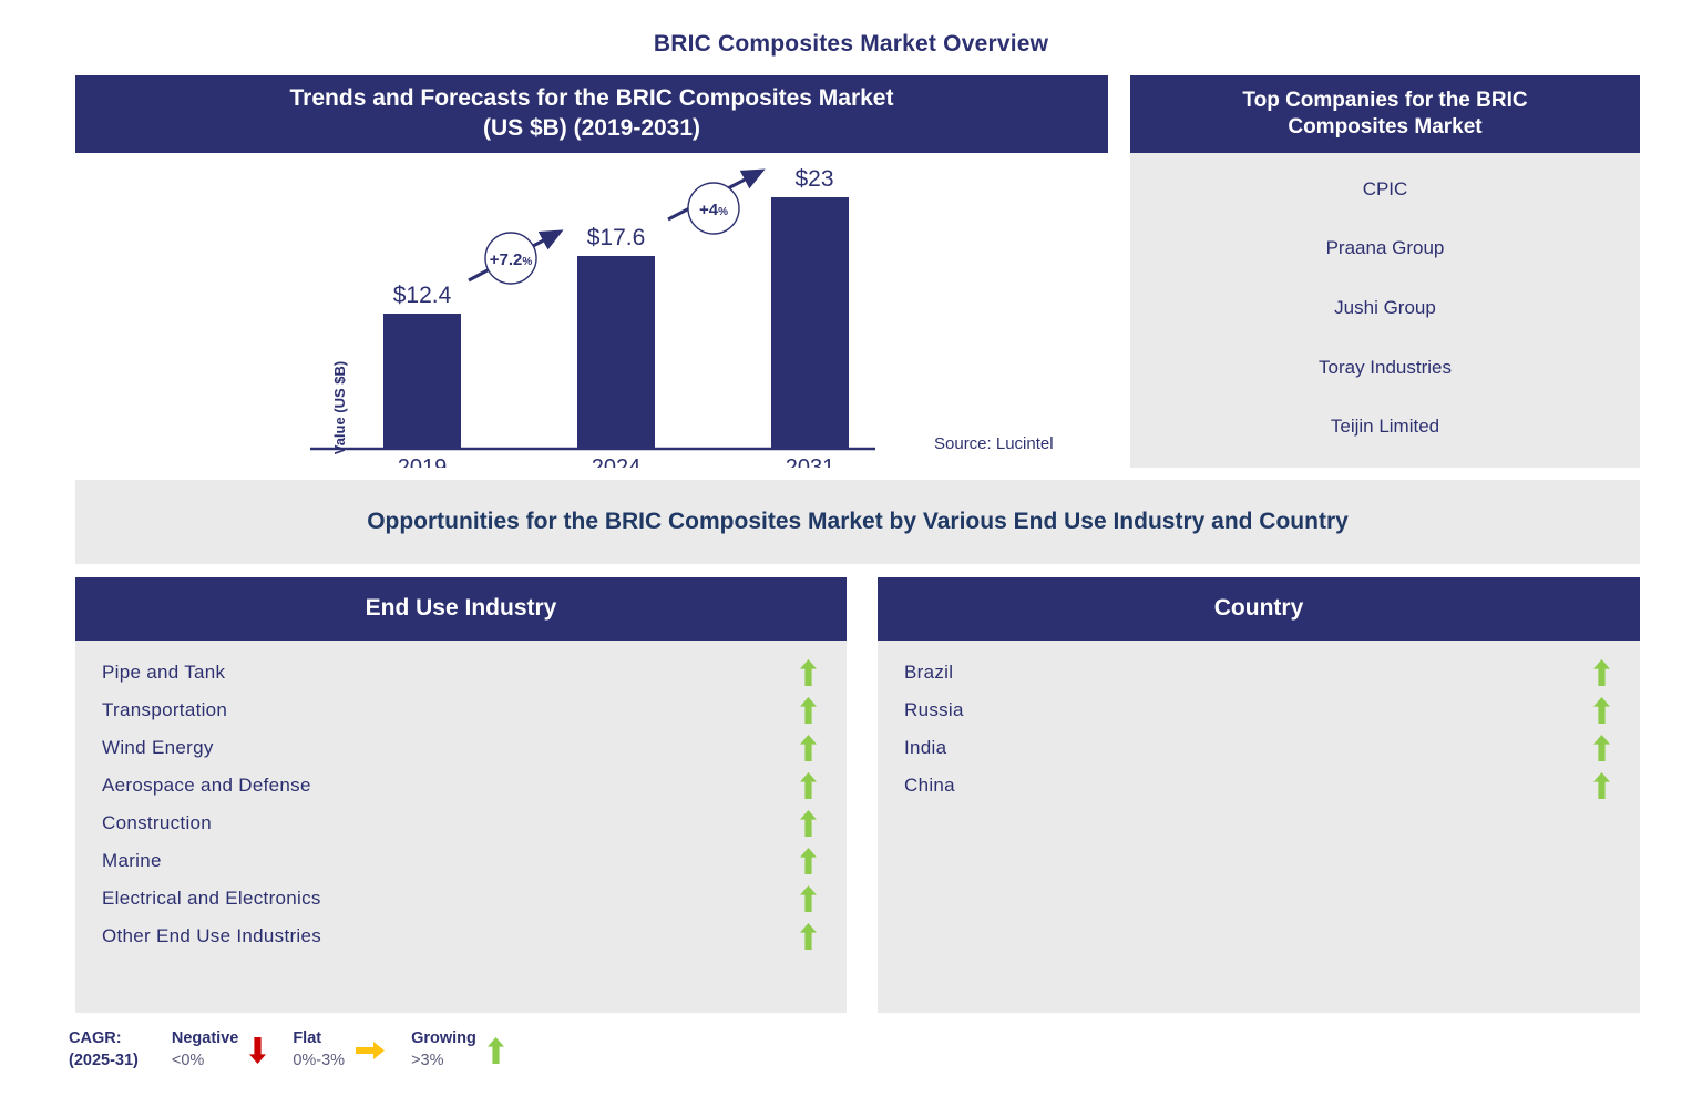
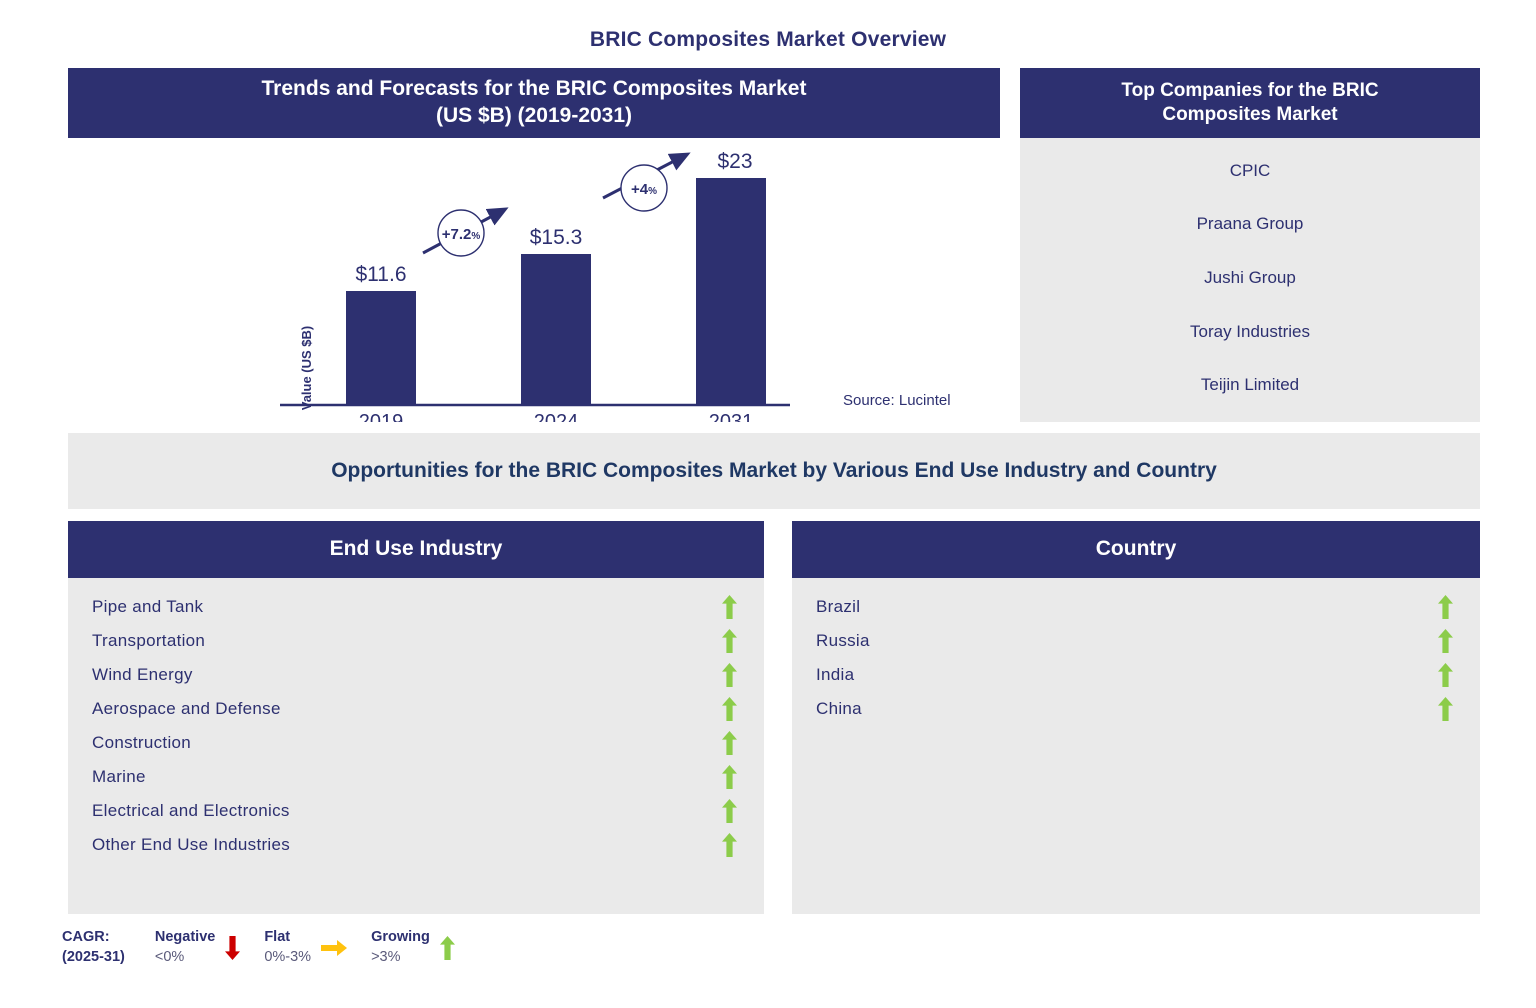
2019: $12.4 -> $11.6
2024: $17.6 -> $15.3
